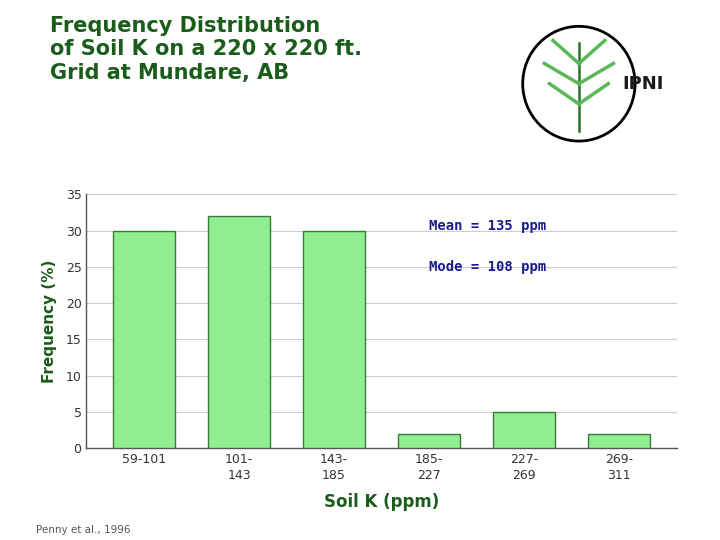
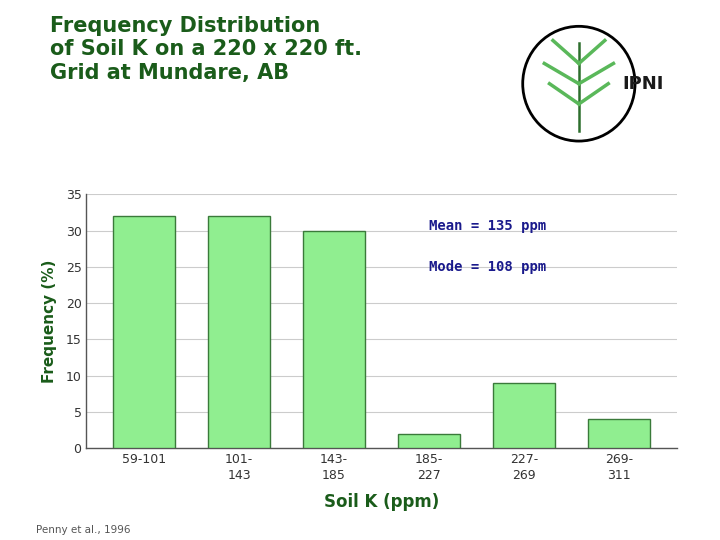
59-101: 30 -> 32
227- 269: 5 -> 9
269- 311: 2 -> 4
